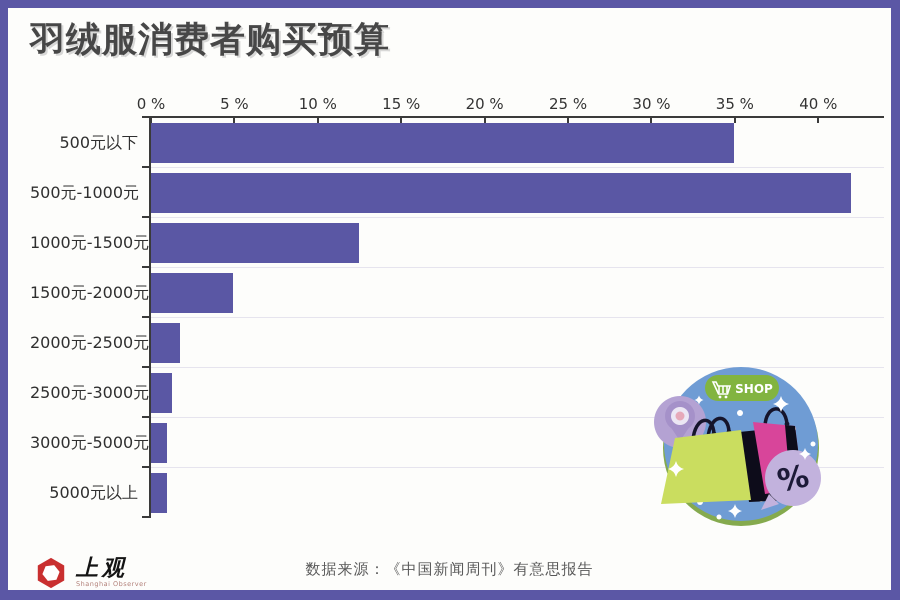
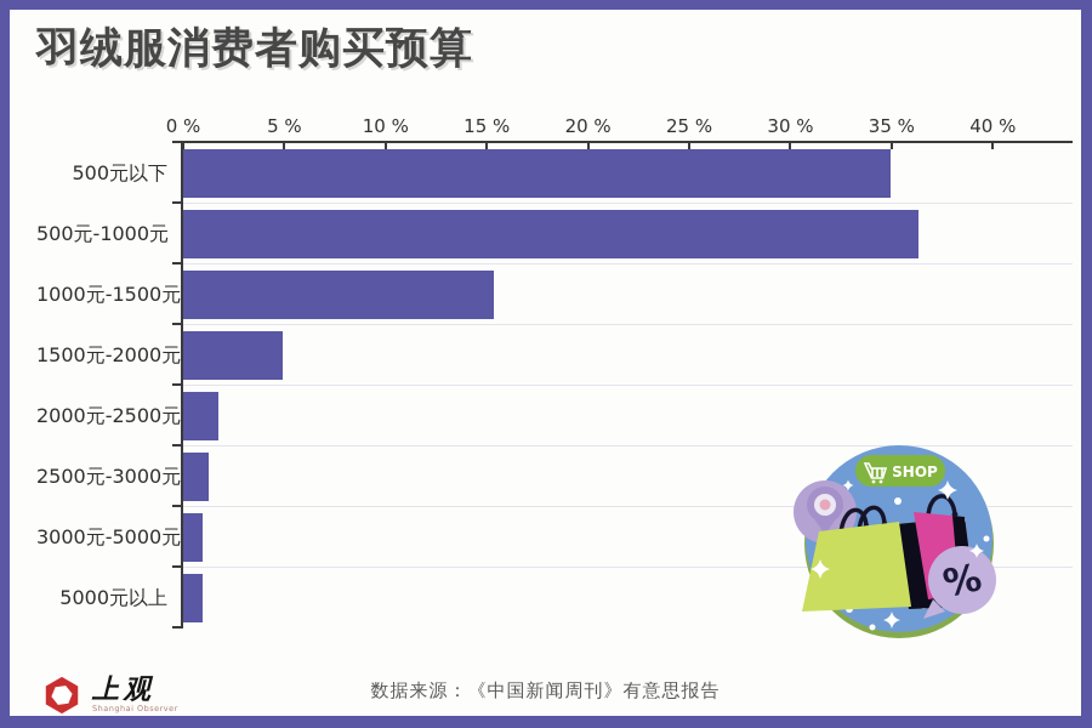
500元-1000元: 42.0% -> 36.4%
1000元-1500元: 12.5% -> 15.4%
